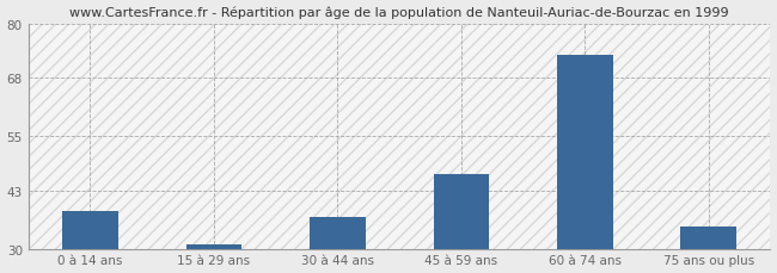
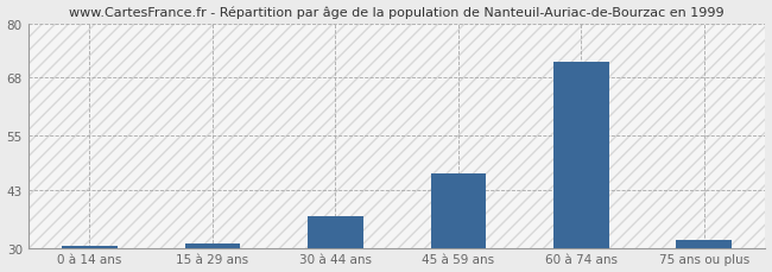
0 à 14 ans: 38.5 -> 30.3
60 à 74 ans: 73.0 -> 71.5
75 ans ou plus: 35.0 -> 31.8
